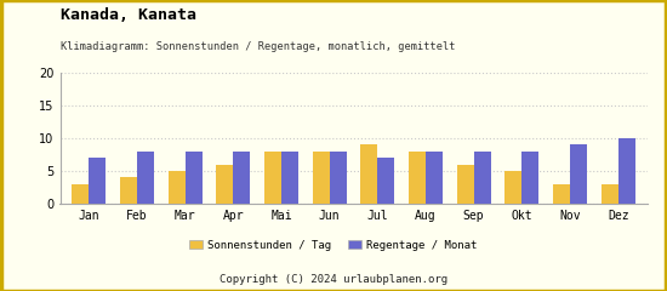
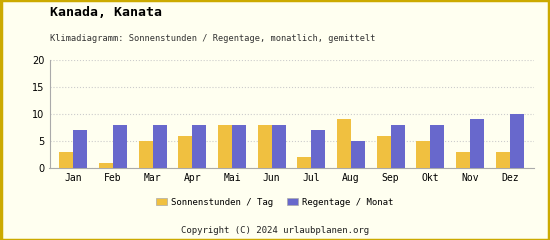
Sonnenstunden / Tag/Feb: 4 -> 1
Sonnenstunden / Tag/Jul: 9 -> 2
Sonnenstunden / Tag/Aug: 8 -> 9
Regentage / Monat/Aug: 8 -> 5
